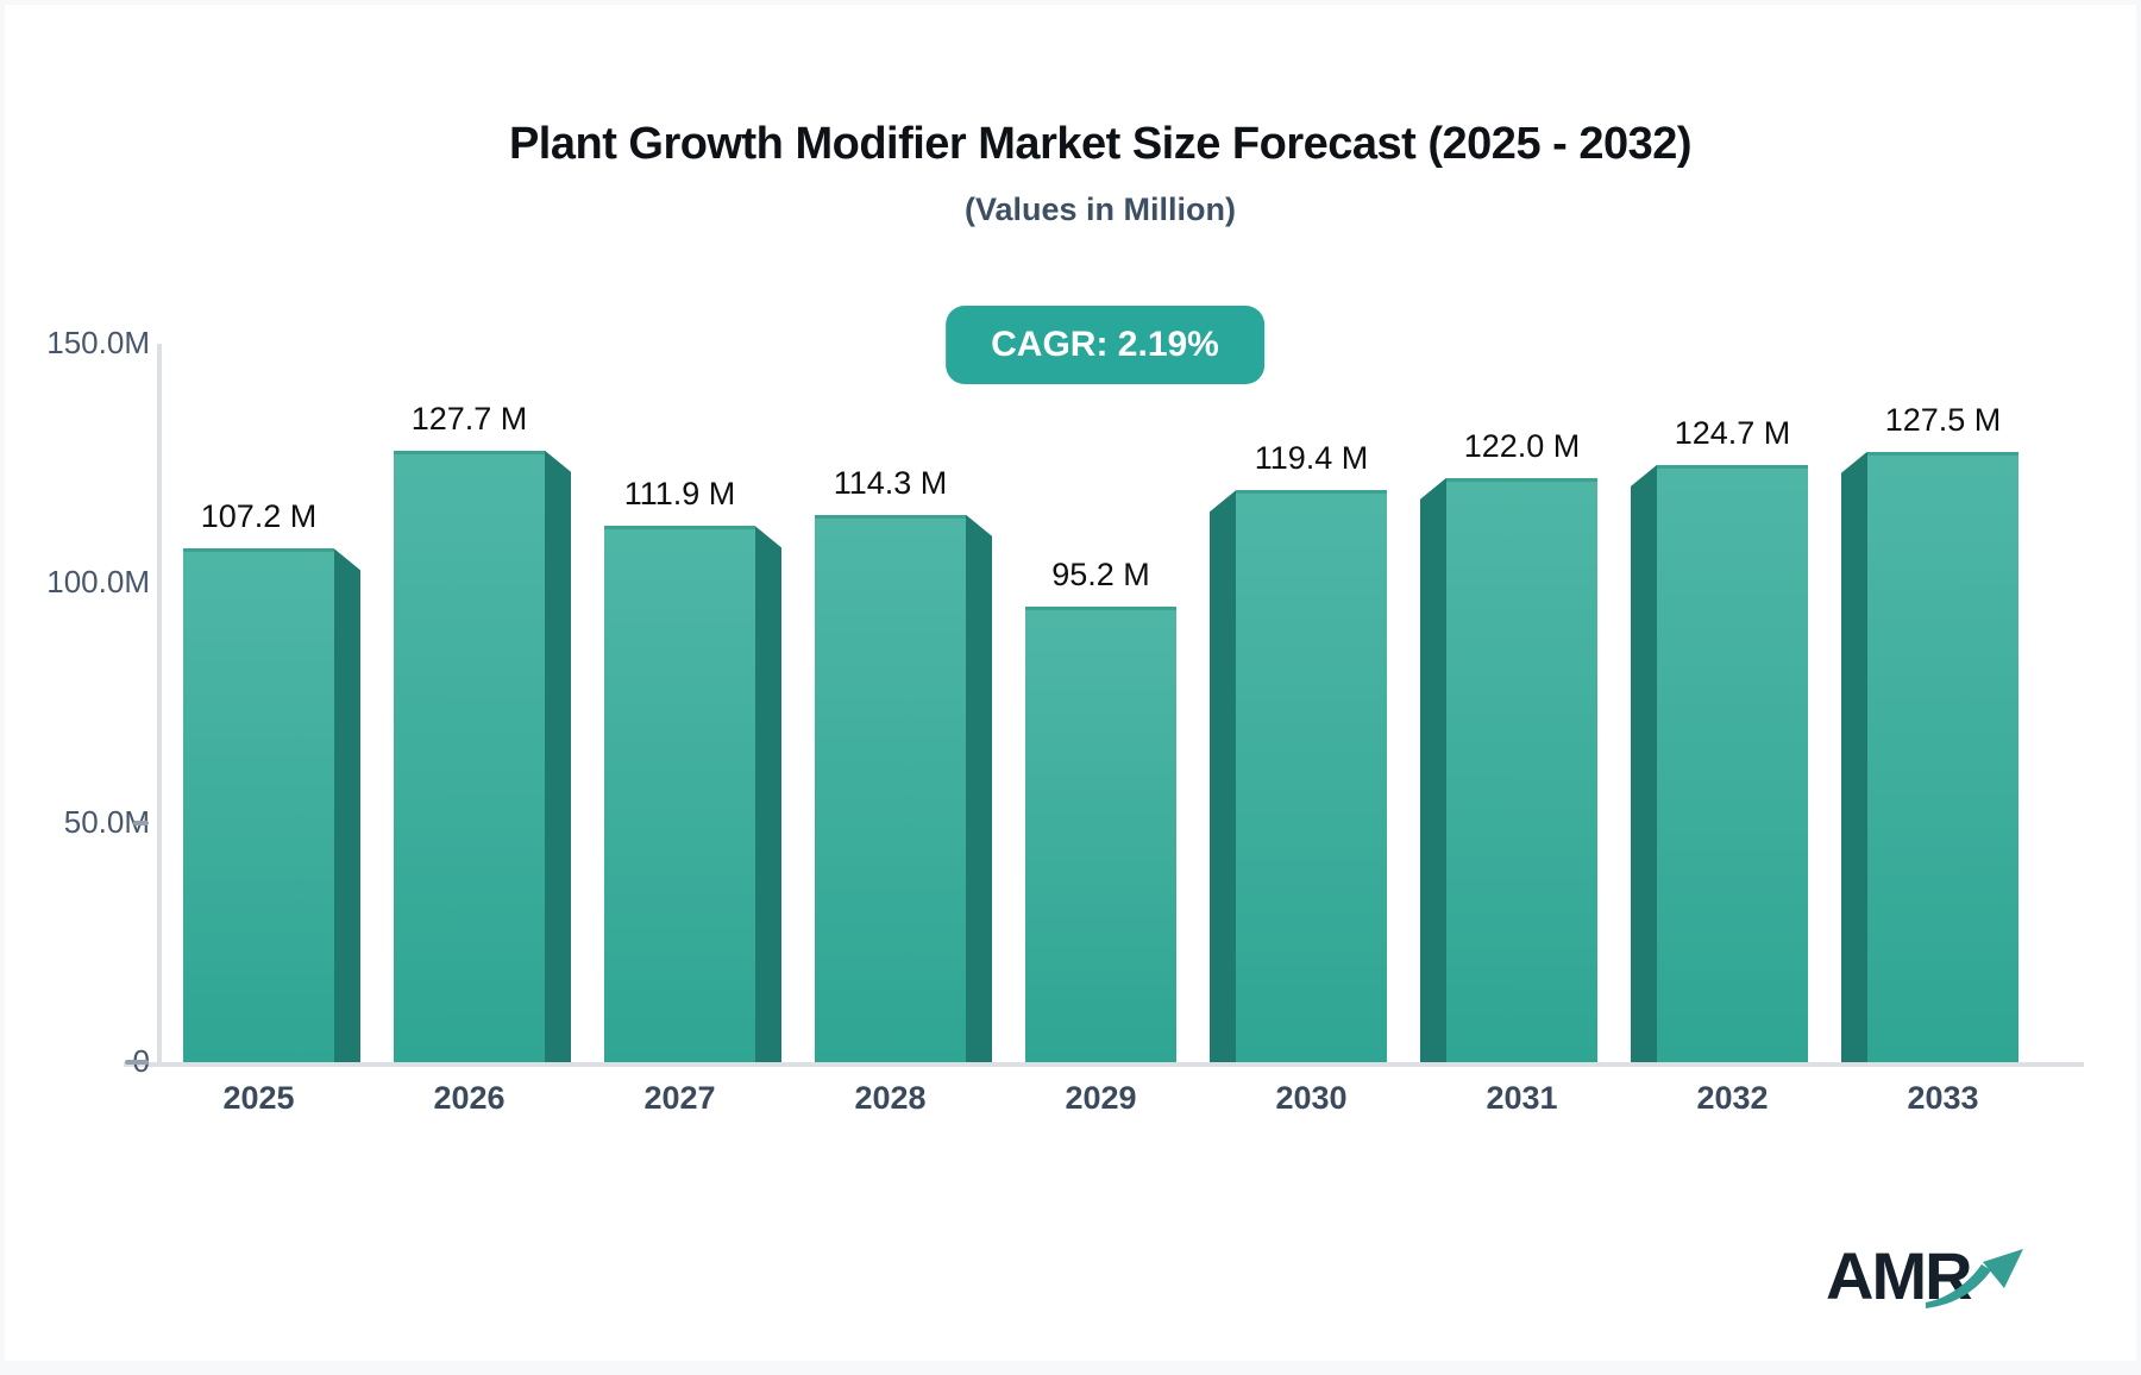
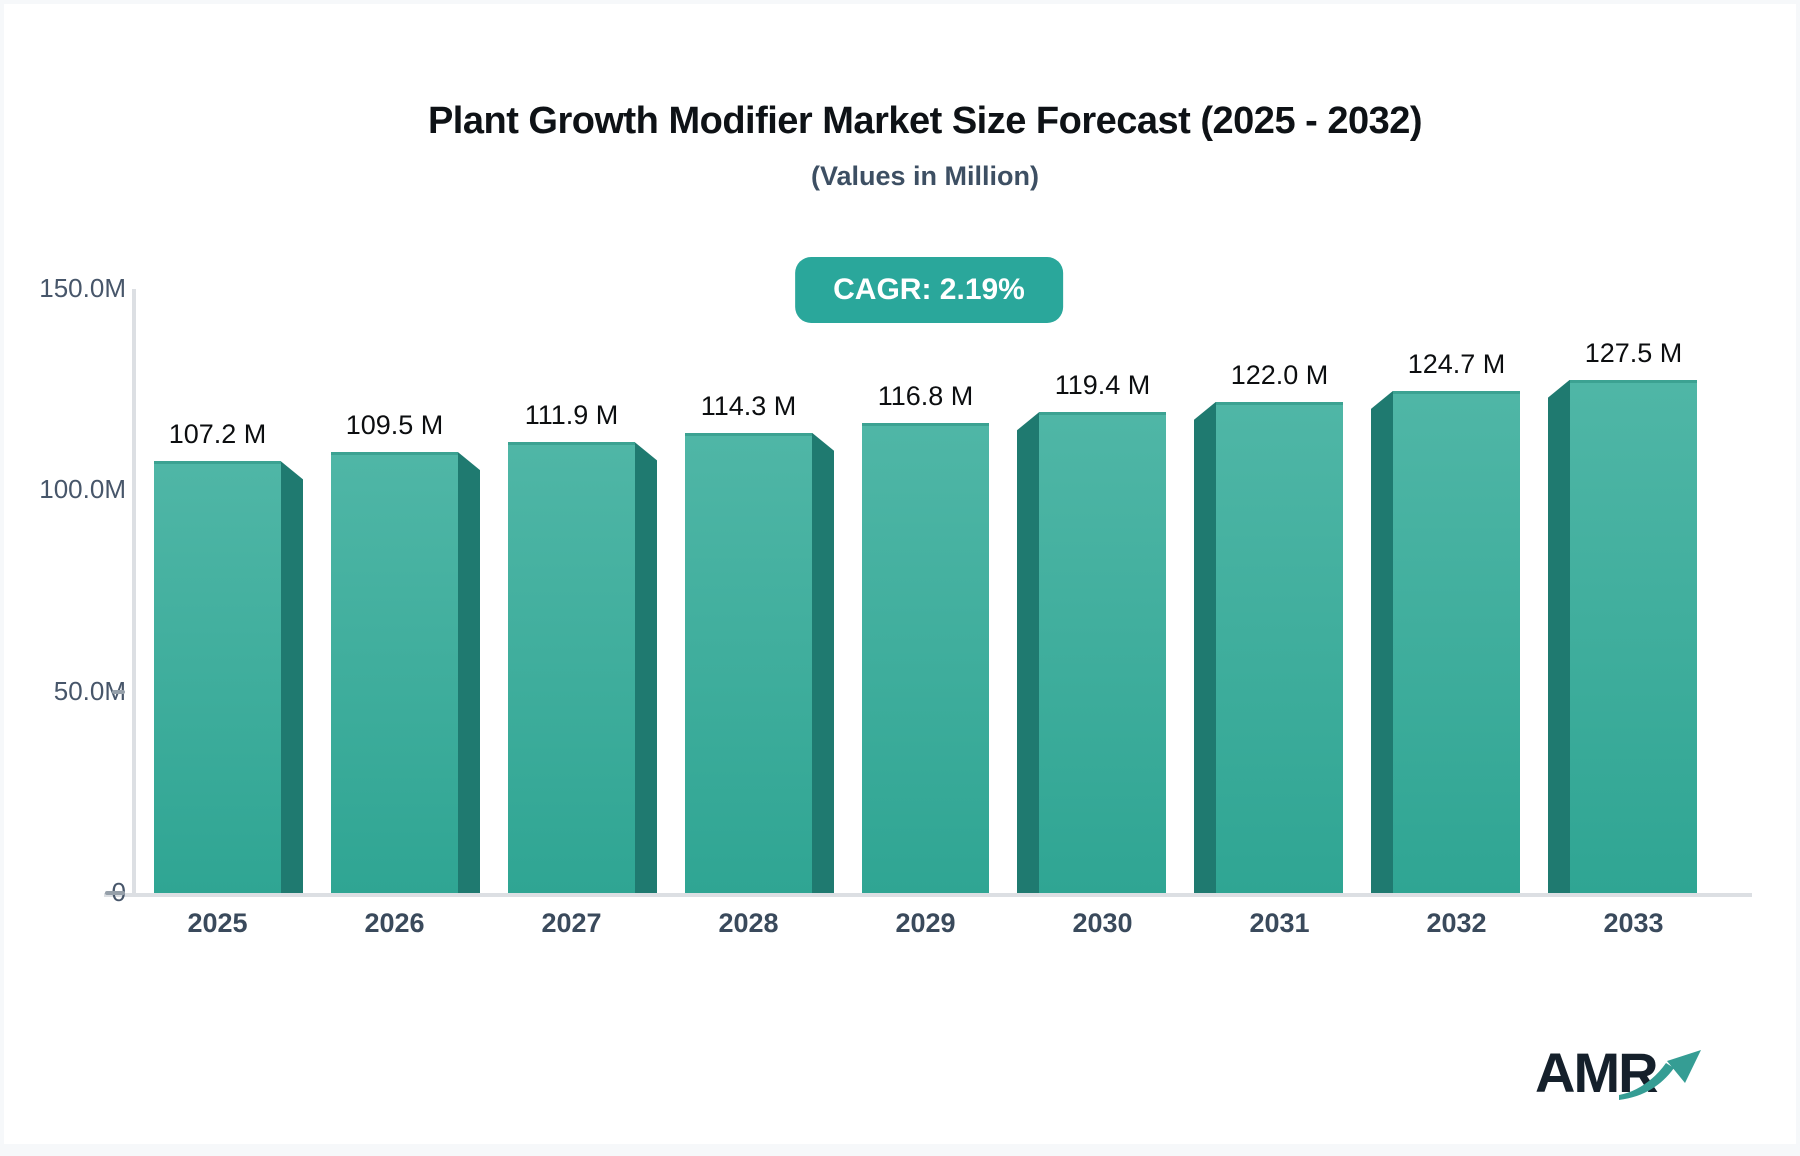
2026: 127.7 -> 109.5
2029: 95.2 -> 116.8
